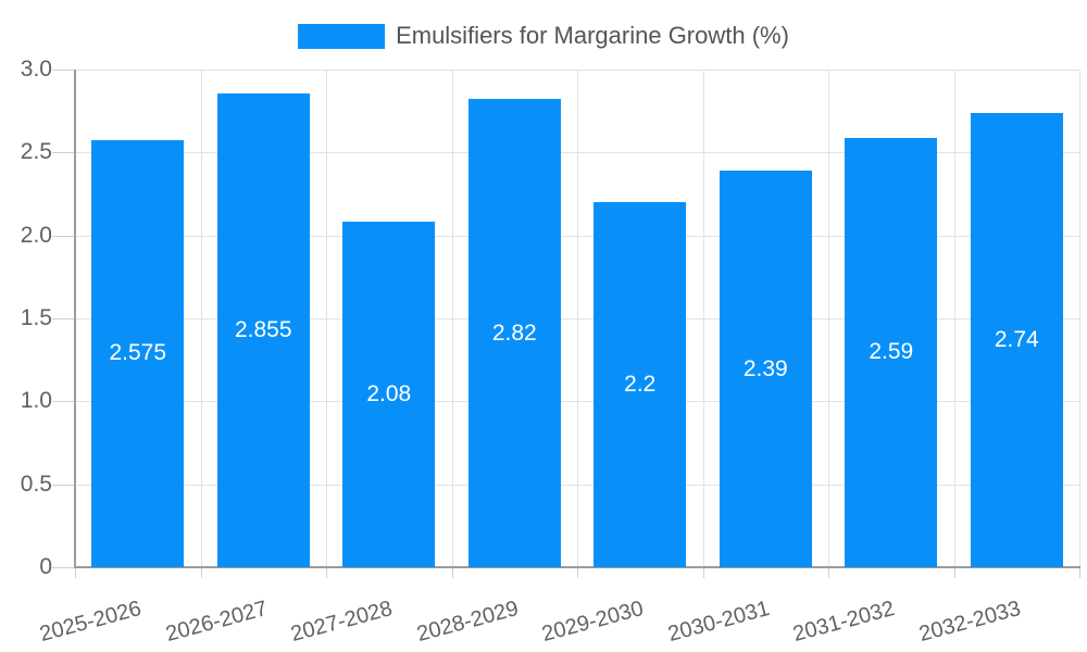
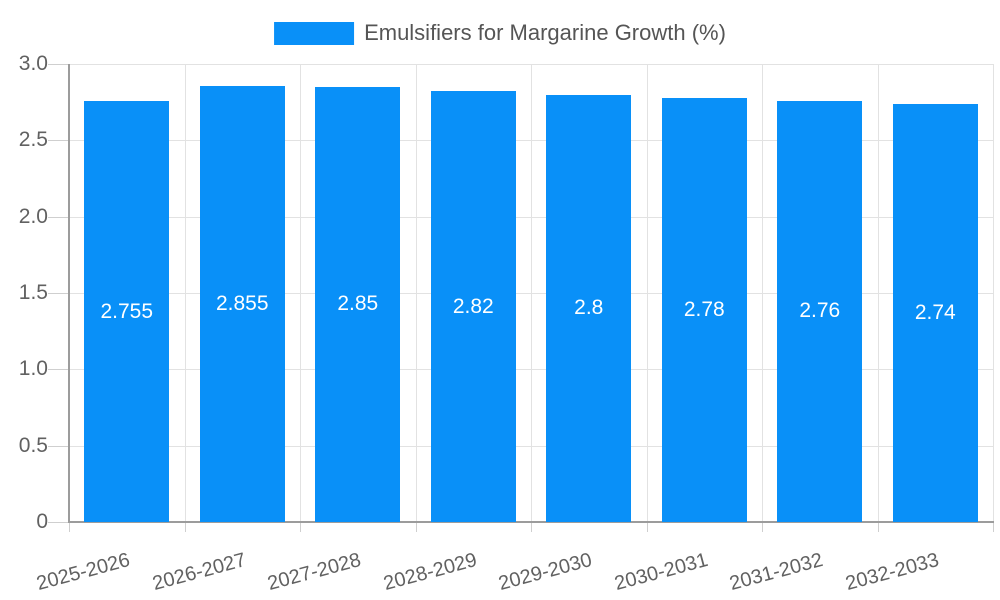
2025-2026: 2.575 -> 2.755
2027-2028: 2.08 -> 2.85
2029-2030: 2.2 -> 2.8
2030-2031: 2.39 -> 2.78
2031-2032: 2.59 -> 2.76
